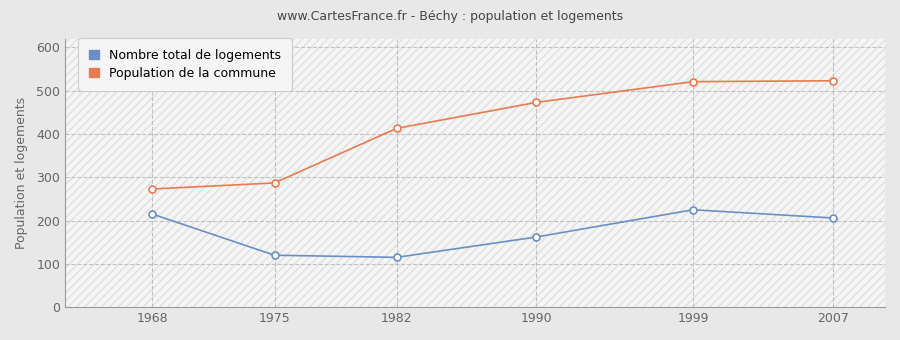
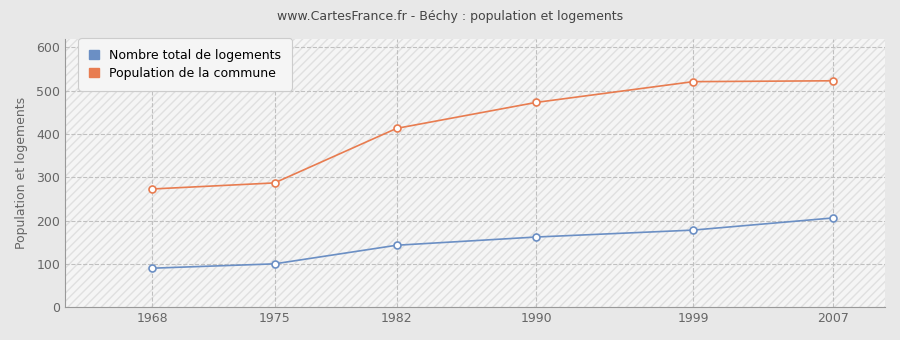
Nombre total de logements/1968: 215 -> 90
Nombre total de logements/1975: 120 -> 100
Nombre total de logements/1982: 115 -> 143
Nombre total de logements/1999: 225 -> 178
